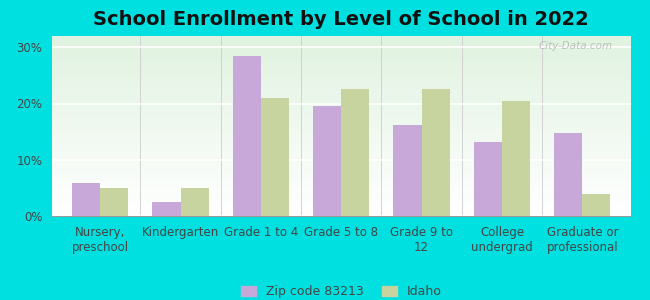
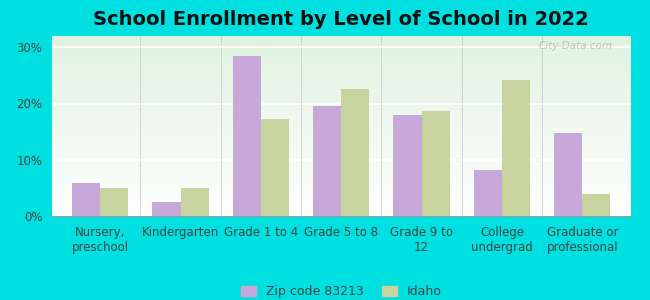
Idaho/Grade 1 to 4: 21.0% -> 17.2%
Zip code 83213/Grade 9 to 12: 16.2% -> 18.0%
Idaho/Grade 9 to 12: 22.5% -> 18.6%
Zip code 83213/College undergrad: 13.2% -> 8.2%
Idaho/College undergrad: 20.5% -> 24.2%
